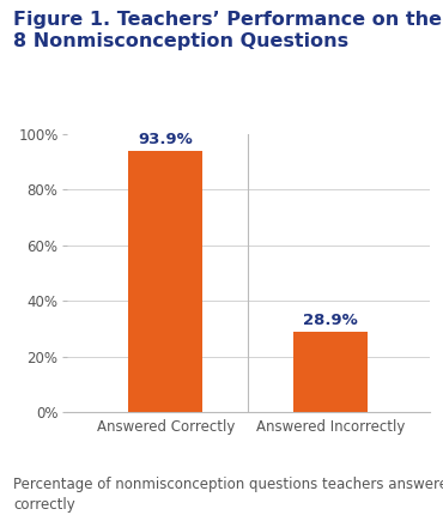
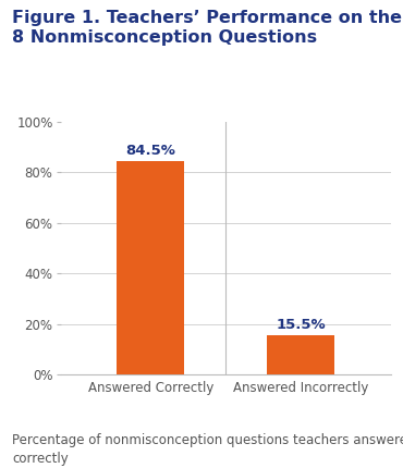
Answered Correctly: 93.9% -> 84.5%
Answered Incorrectly: 28.9% -> 15.5%
